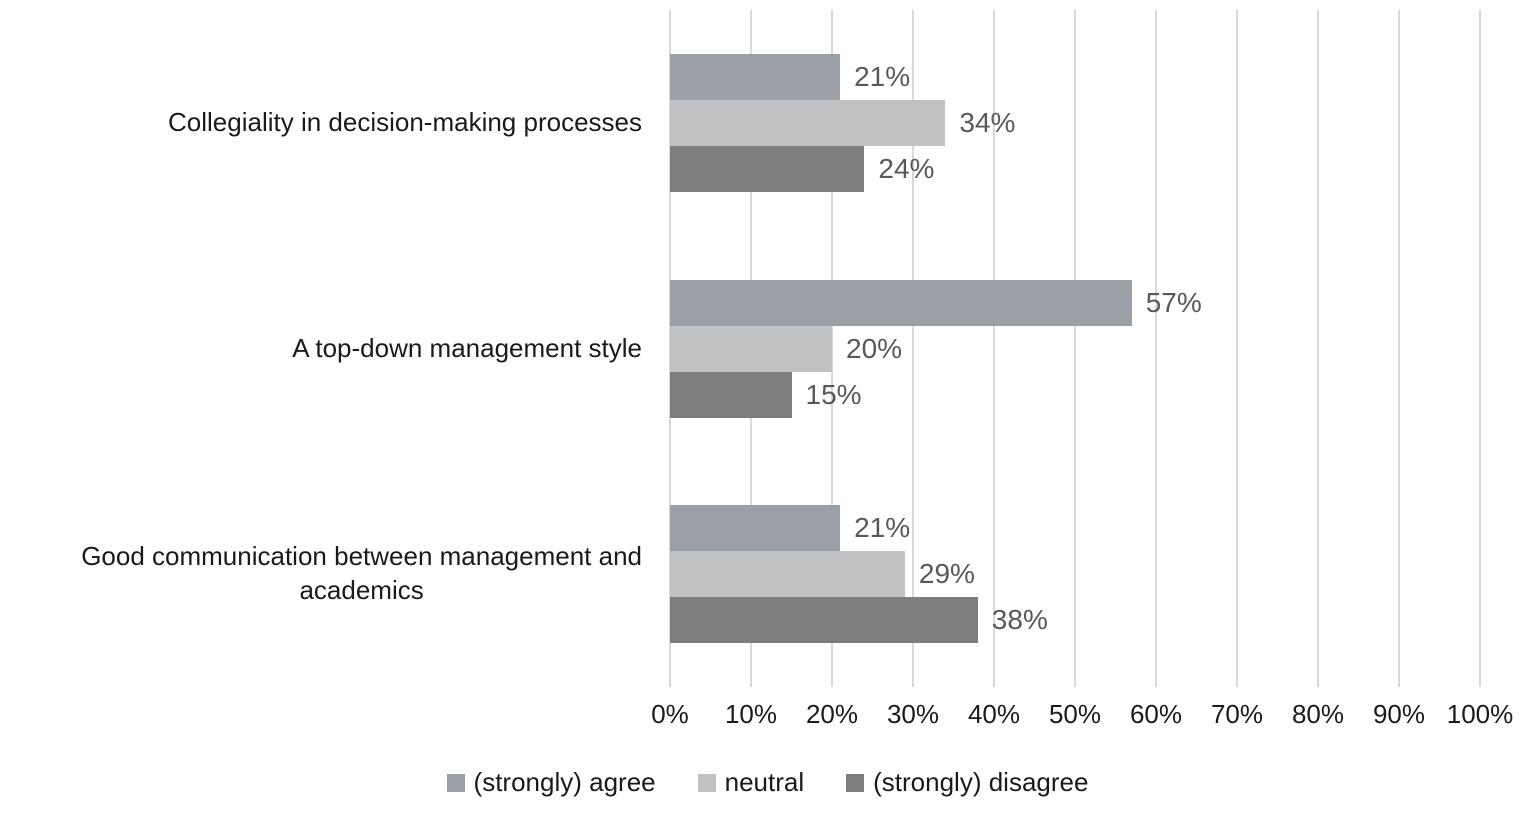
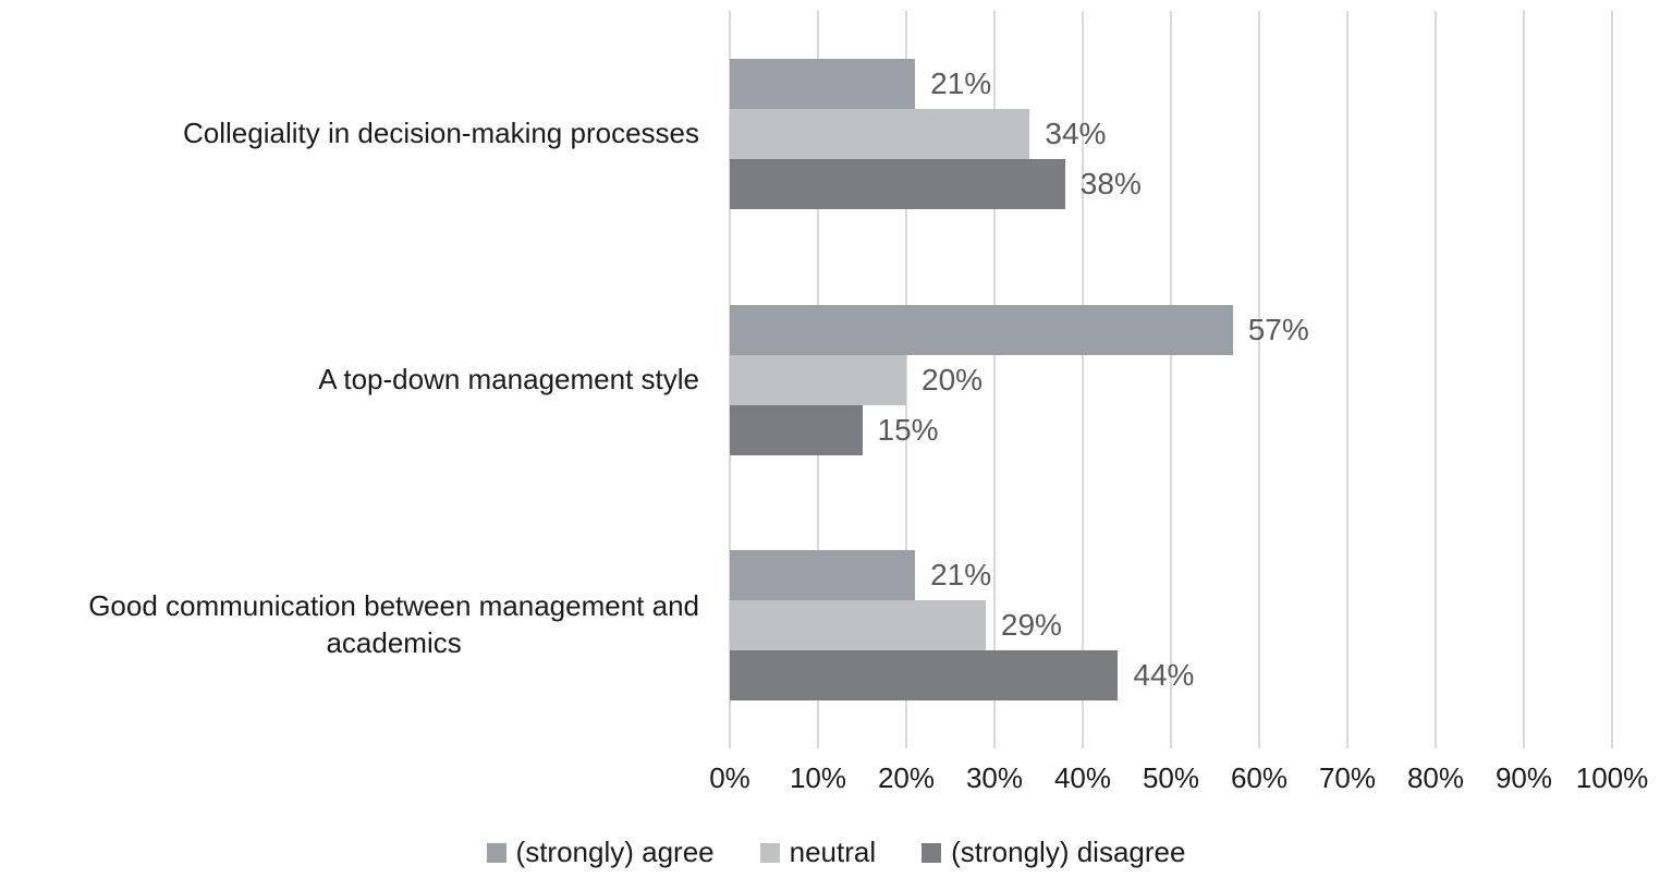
(strongly) disagree/Collegiality in decision-making processes: 24% -> 38%
(strongly) disagree/Good communication between management and academics: 38% -> 44%
